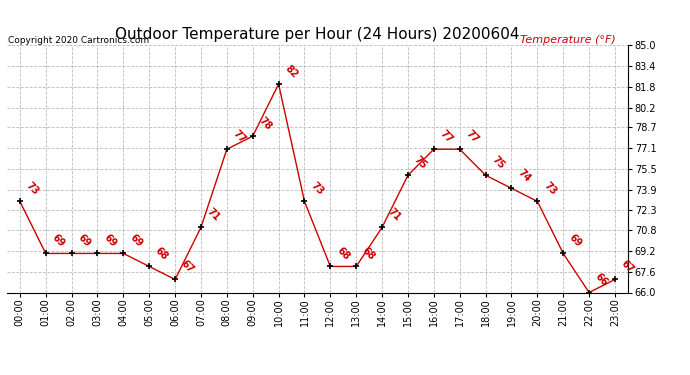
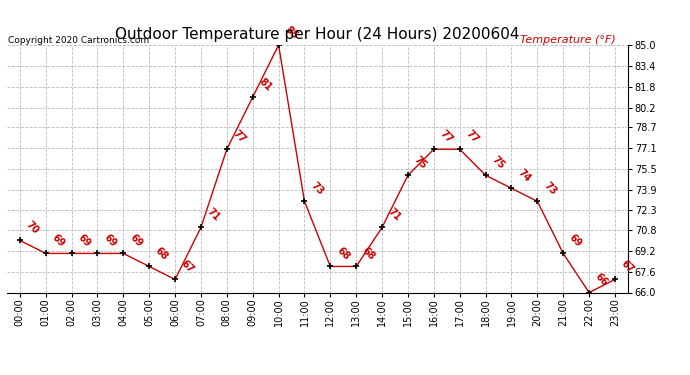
00:00: 73 -> 70
09:00: 78 -> 81
10:00: 82 -> 85
